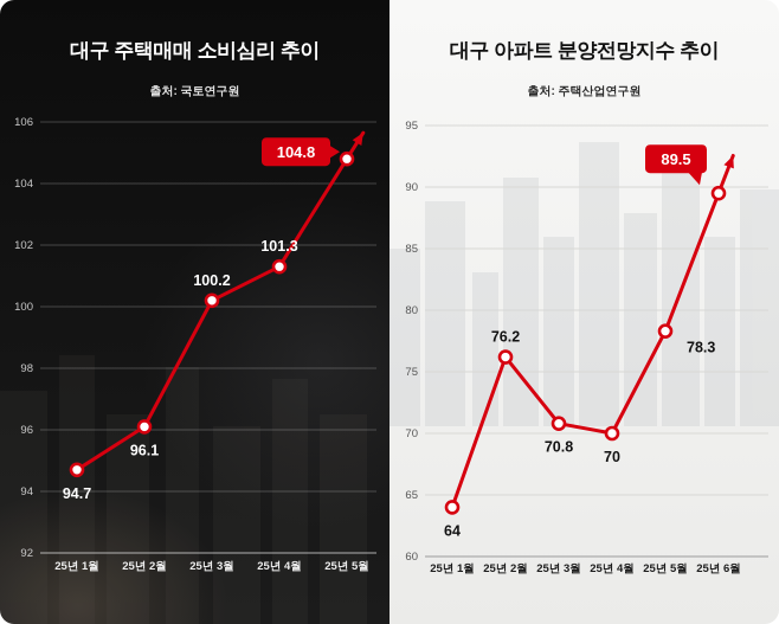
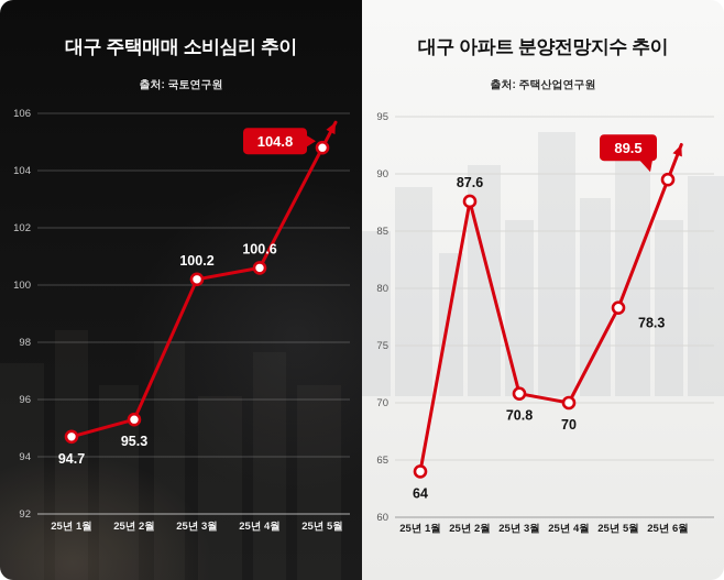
대구 주택매매 소비심리 추이/25년 2월: 96.1 -> 95.3
대구 주택매매 소비심리 추이/25년 4월: 101.3 -> 100.6
대구 아파트 분양전망지수 추이/25년 2월: 76.2 -> 87.6
